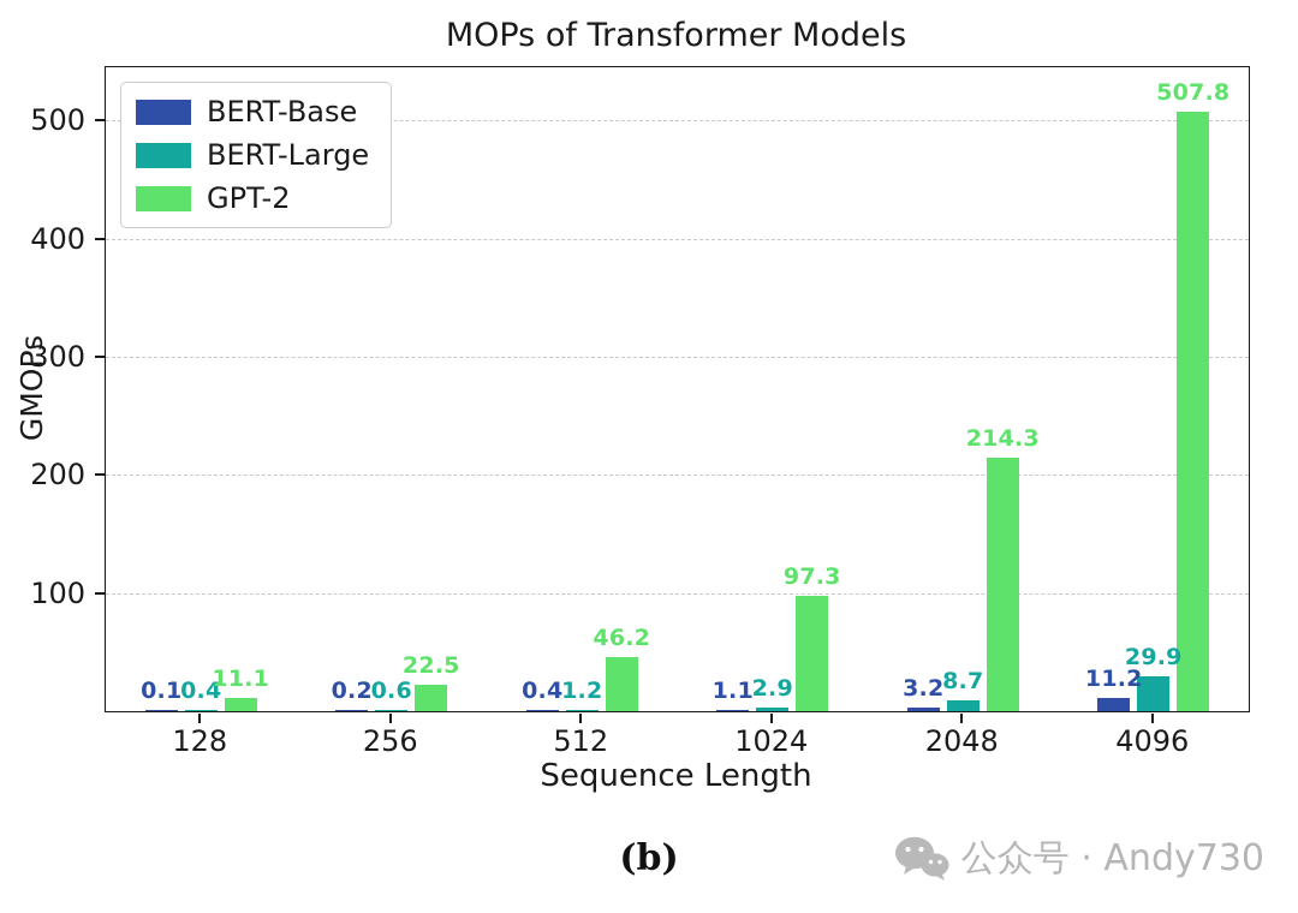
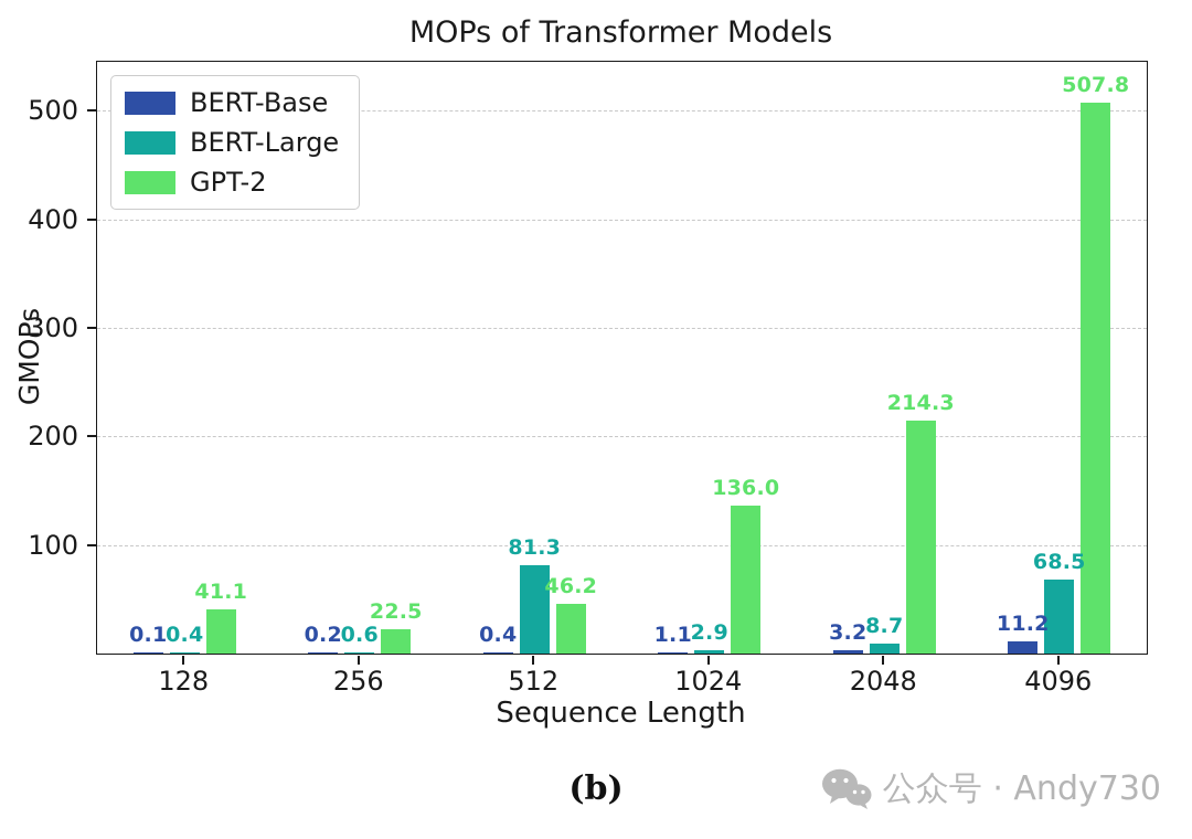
GPT-2/128: 11.1 -> 41.1
BERT-Large/512: 1.2 -> 81.3
GPT-2/1024: 97.3 -> 136.0
BERT-Large/4096: 29.9 -> 68.5
